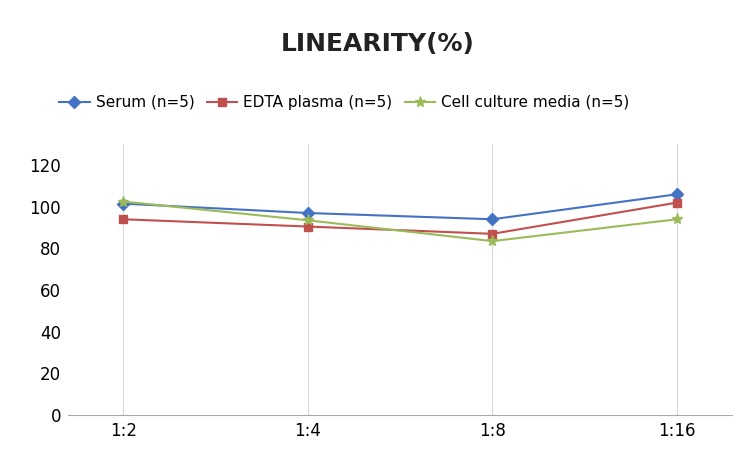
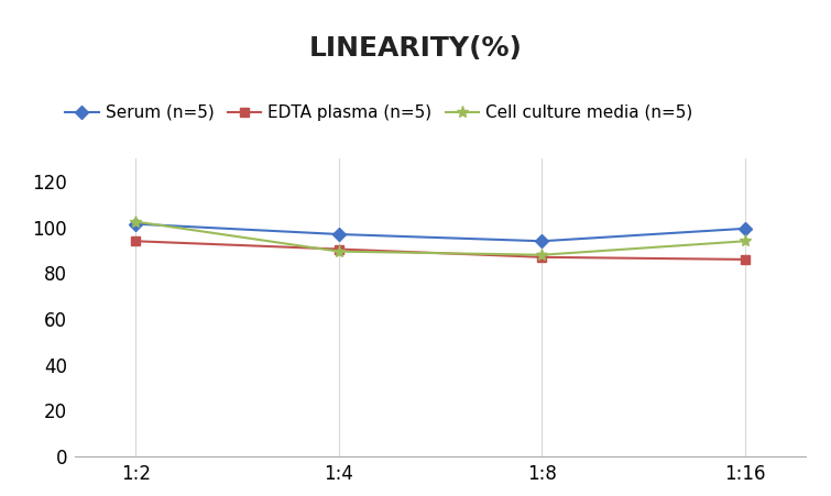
Cell culture media (n=5)/1:4: 93.5 -> 89.5
Cell culture media (n=5)/1:8: 83.5 -> 88.0
Serum (n=5)/1:16: 106.0 -> 99.5
EDTA plasma (n=5)/1:16: 102.0 -> 86.0
